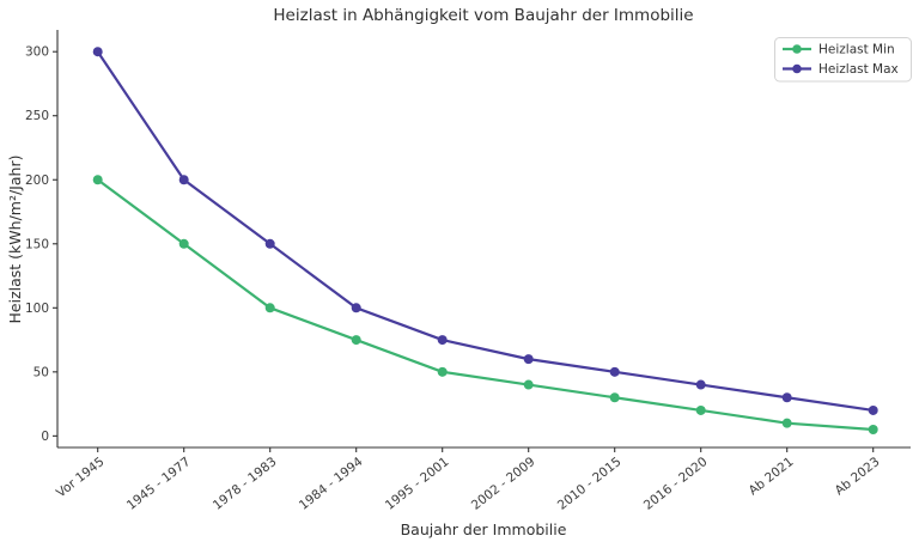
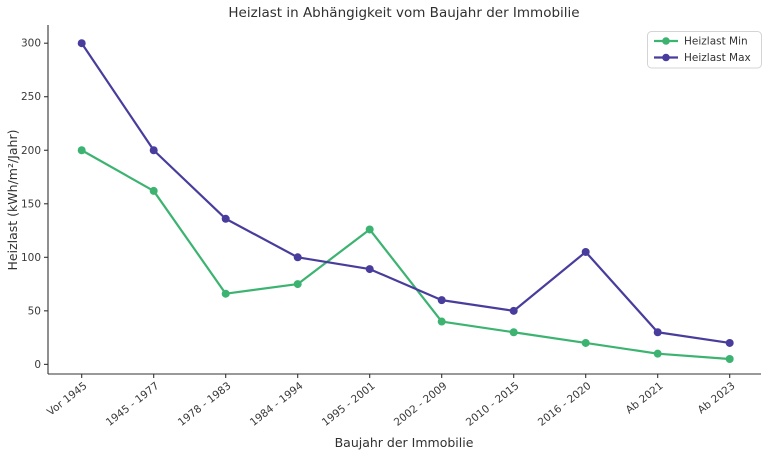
Heizlast Min/1945 - 1977: 150 -> 162
Heizlast Min/1978 - 1983: 100 -> 66
Heizlast Max/1978 - 1983: 150 -> 136
Heizlast Min/1995 - 2001: 50 -> 126
Heizlast Max/1995 - 2001: 75 -> 89
Heizlast Max/2016 - 2020: 40 -> 105
